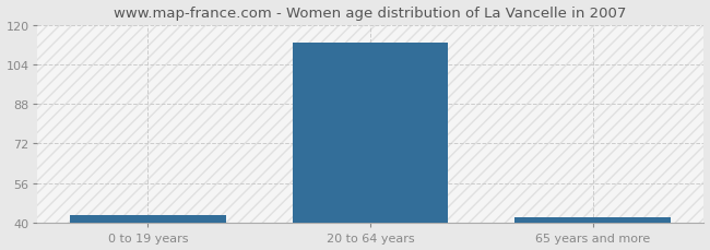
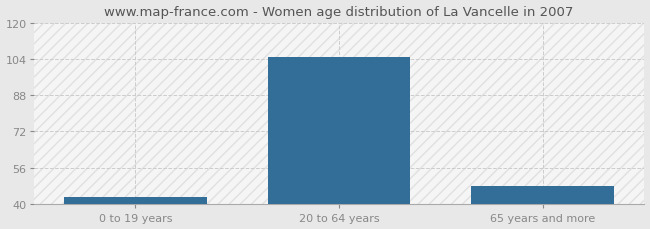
20 to 64 years: 113 -> 105
65 years and more: 42 -> 48
